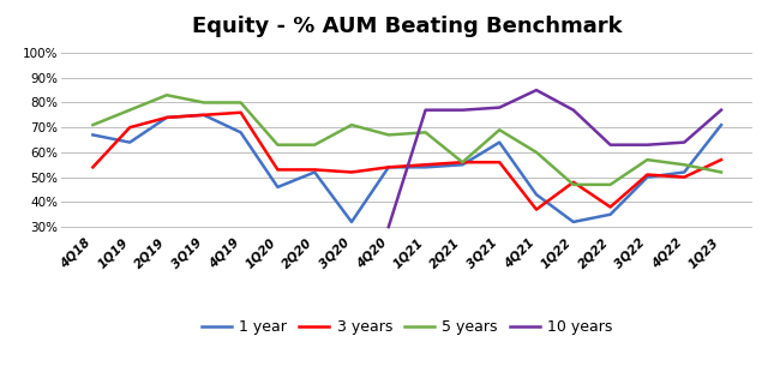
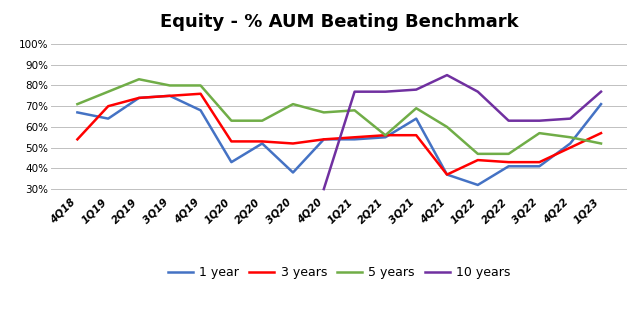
1 year/1Q20: 46% -> 43%
1 year/3Q20: 32% -> 38%
1 year/4Q21: 43% -> 37%
3 years/1Q22: 48% -> 44%
1 year/2Q22: 35% -> 41%
3 years/2Q22: 38% -> 43%
1 year/3Q22: 50% -> 41%
3 years/3Q22: 51% -> 43%
